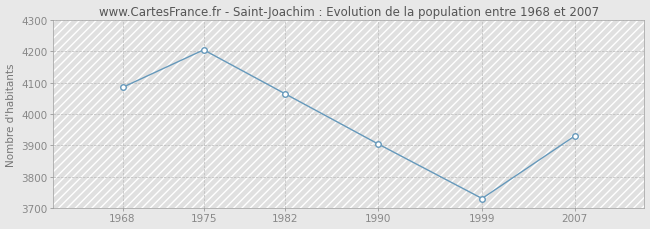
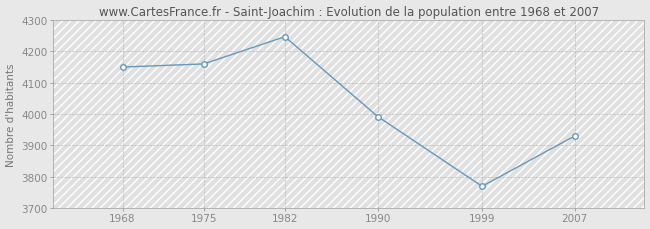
1968: 4085 -> 4150
1975: 4205 -> 4160
1982: 4065 -> 4247
1990: 3905 -> 3992
1999: 3730 -> 3769
